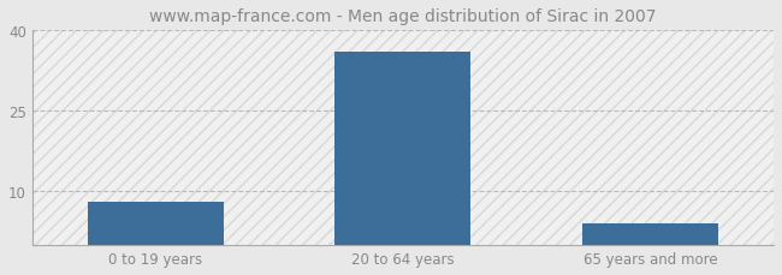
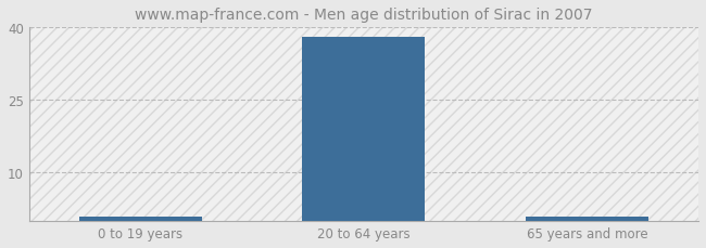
0 to 19 years: 8 -> 1
20 to 64 years: 36 -> 38
65 years and more: 4 -> 1
